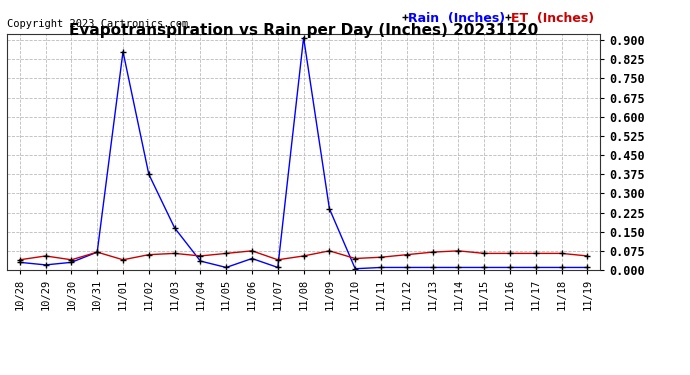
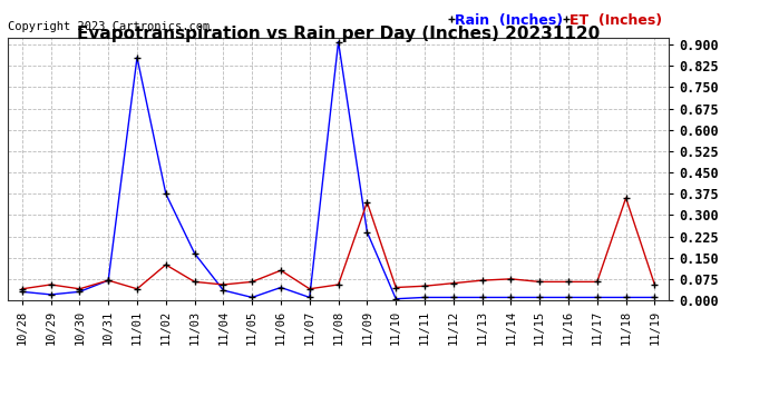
ET (Inches)/11/02: 0.060 -> 0.125
ET (Inches)/11/06: 0.075 -> 0.105
ET (Inches)/11/09: 0.075 -> 0.345
ET (Inches)/11/18: 0.065 -> 0.360
